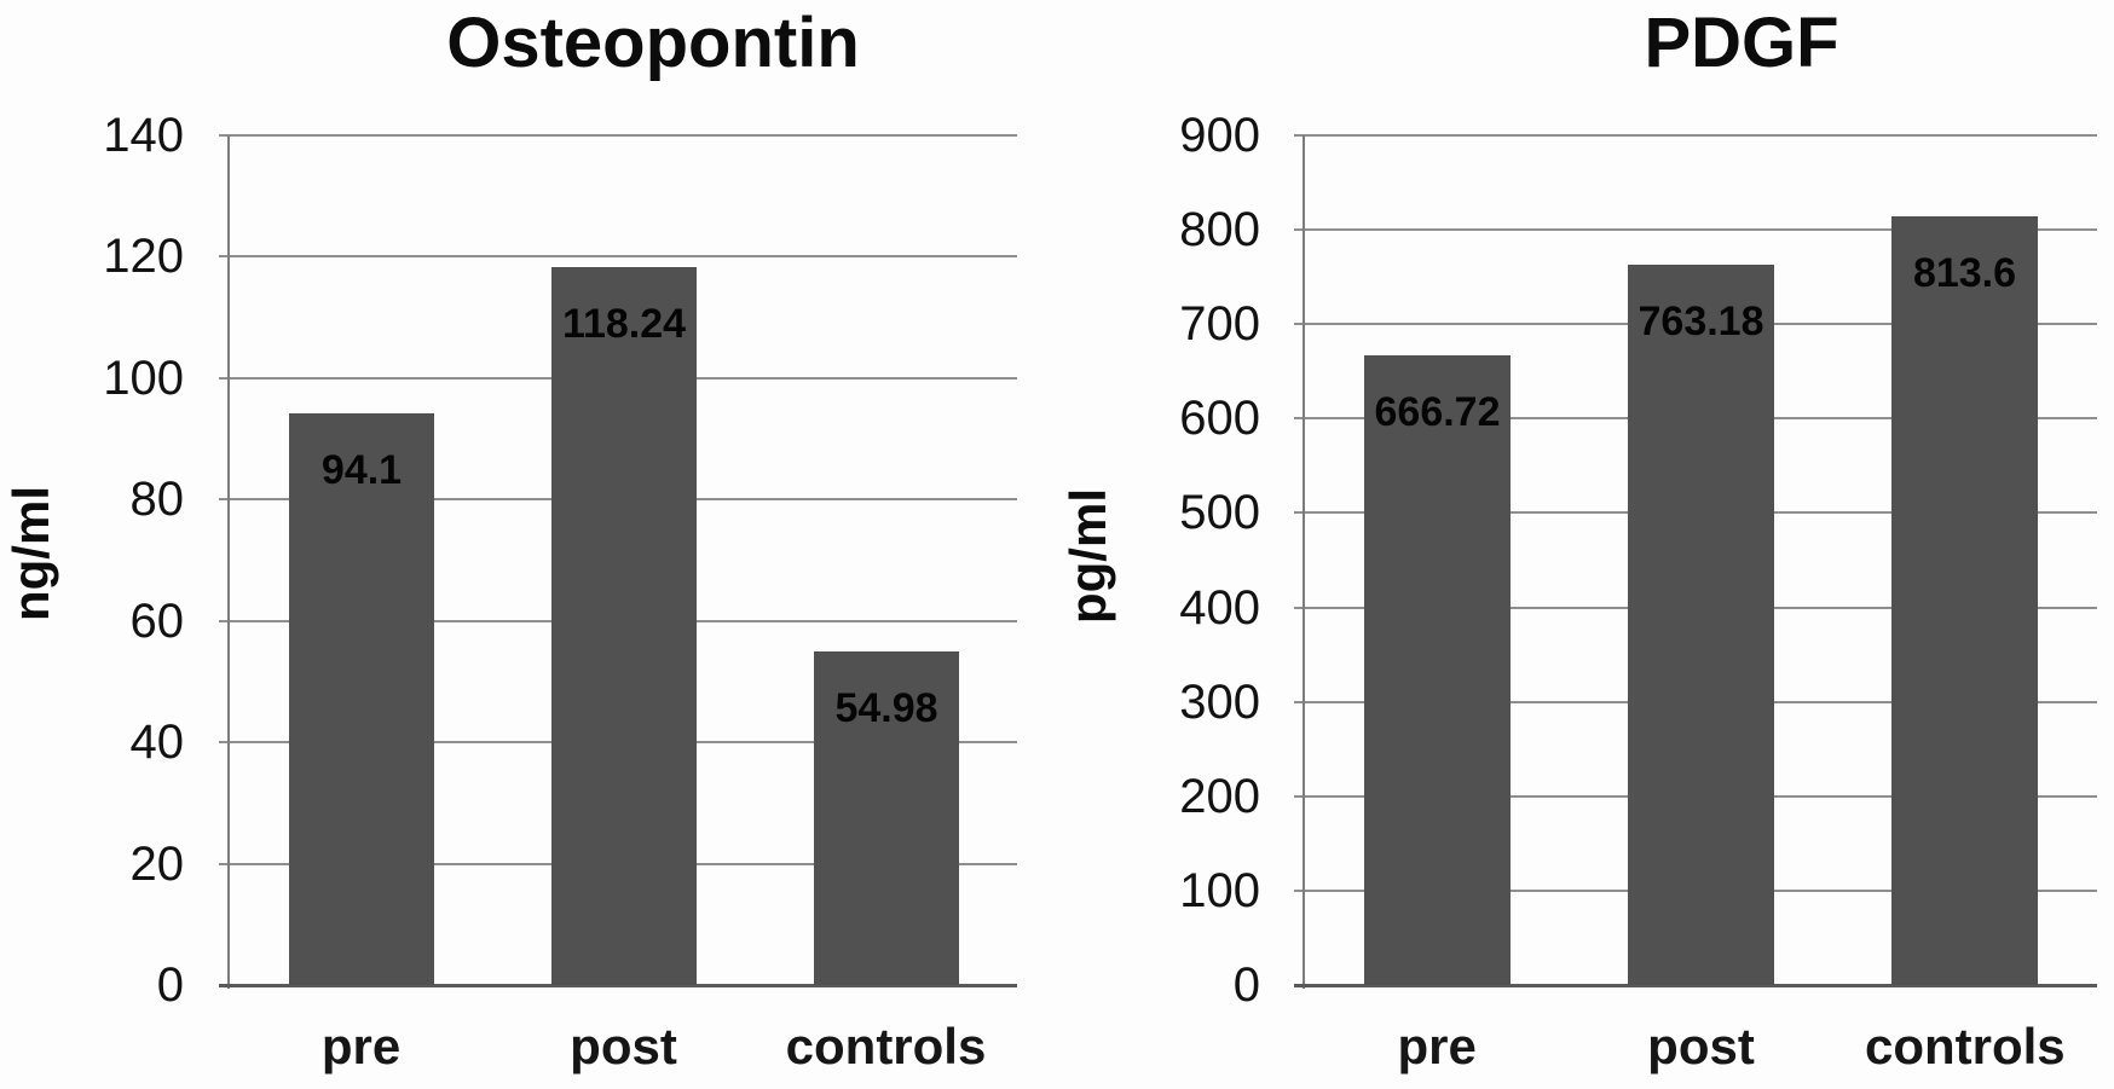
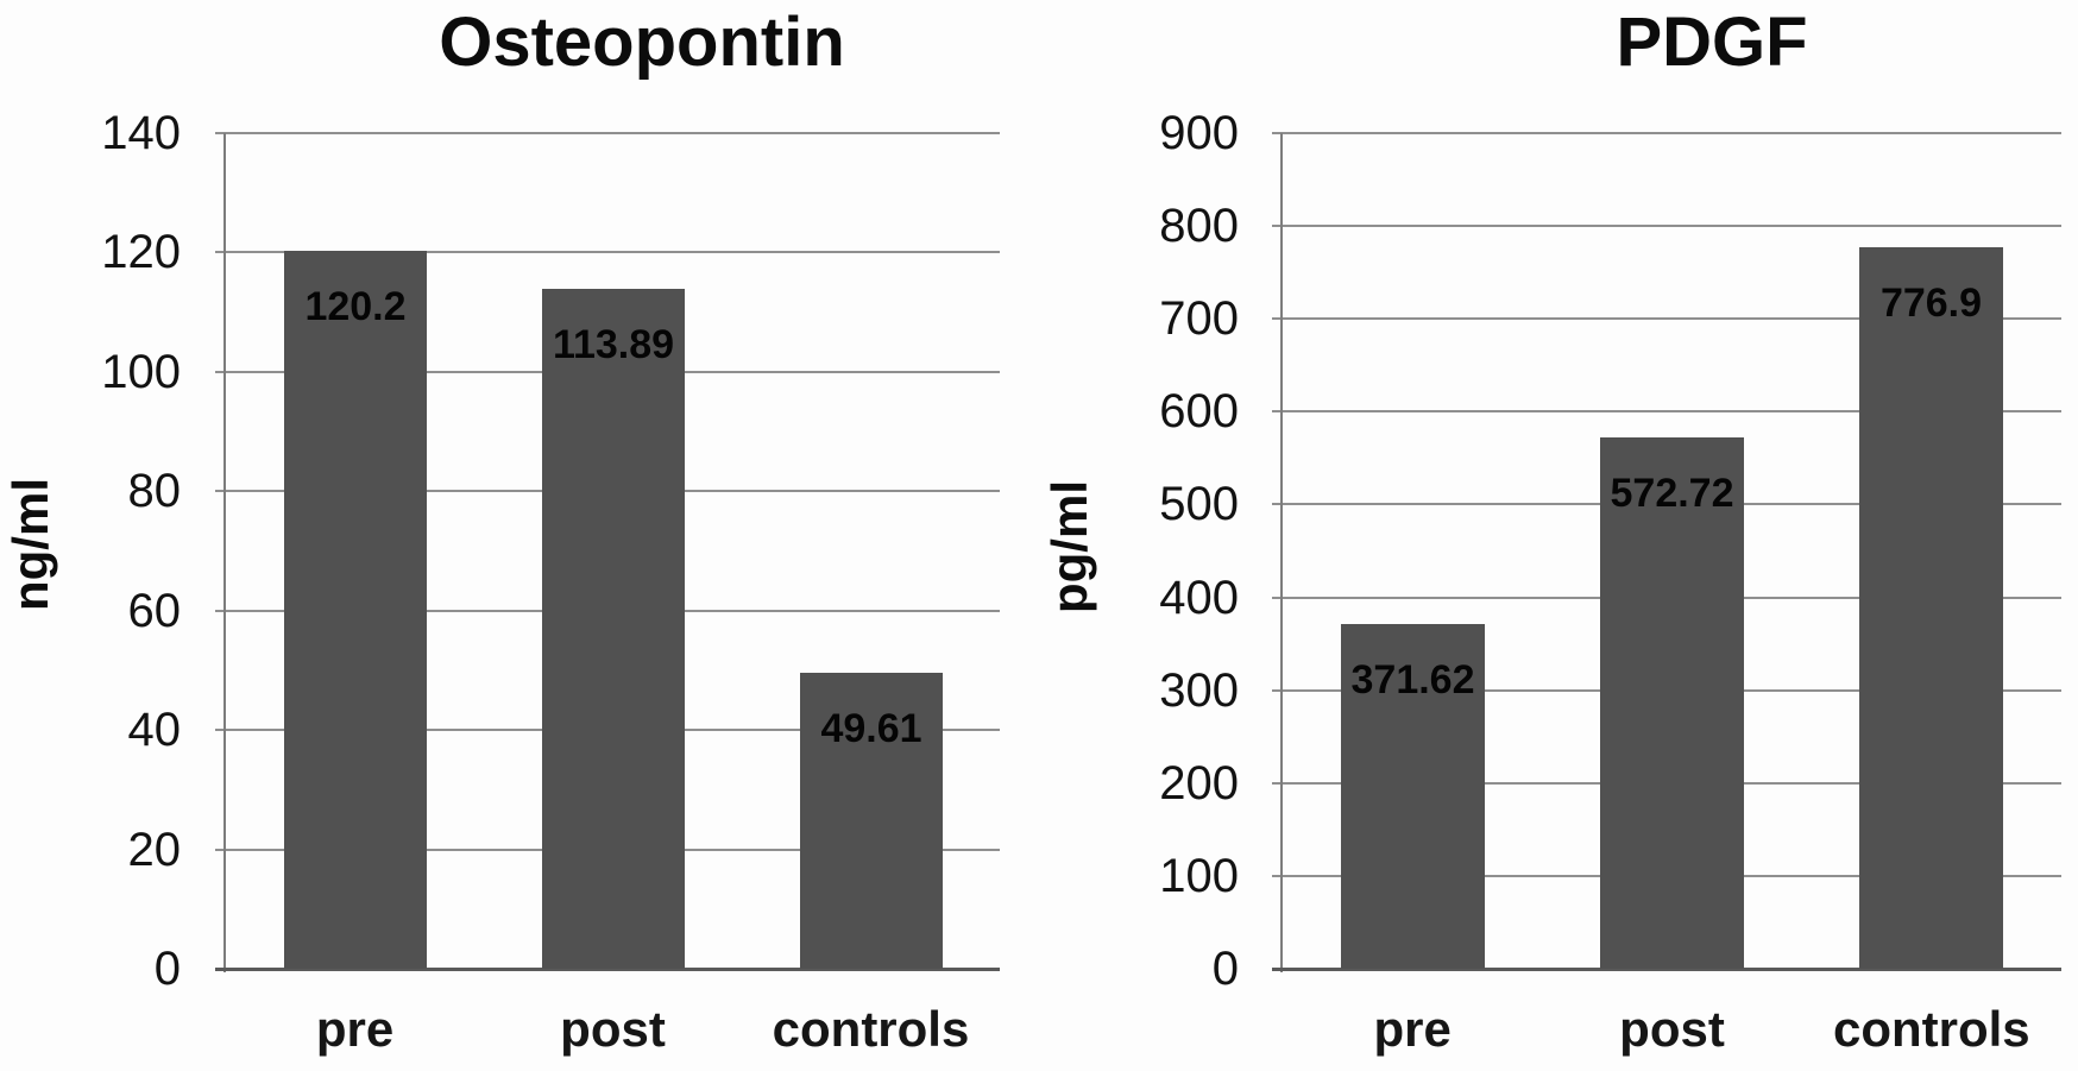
Osteopontin/pre: 94.1 -> 120.2
Osteopontin/post: 118.24 -> 113.89
Osteopontin/controls: 54.98 -> 49.61
PDGF/pre: 666.72 -> 371.62
PDGF/post: 763.18 -> 572.72
PDGF/controls: 813.6 -> 776.9
